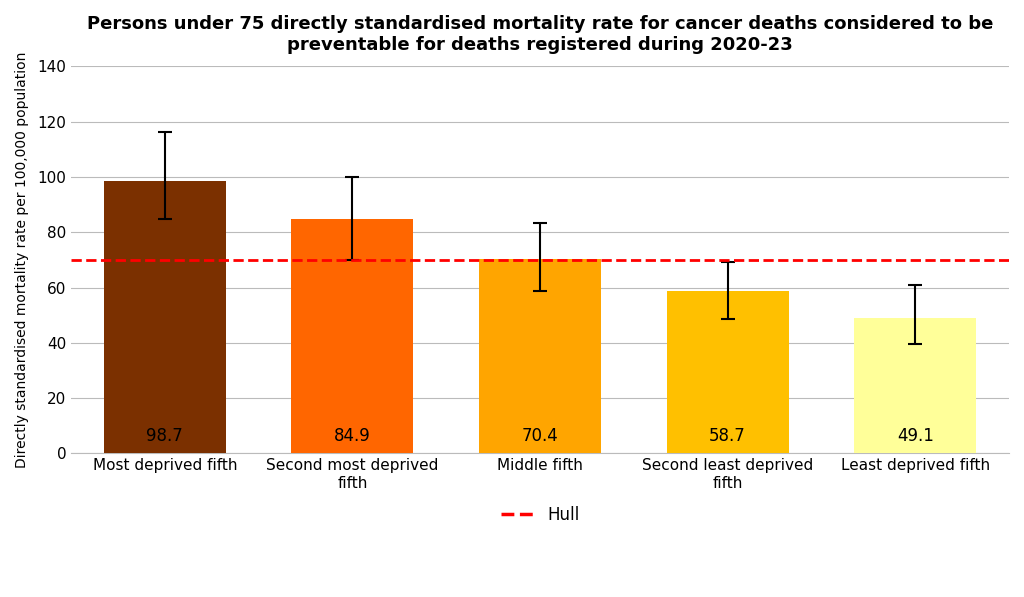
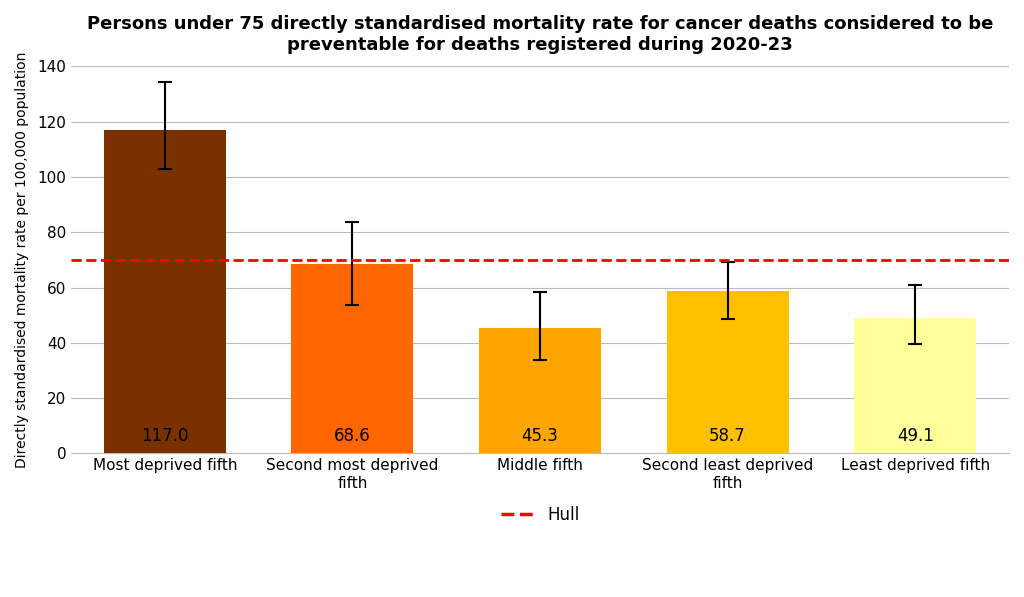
Most deprived fifth: 98.7 -> 117.0
Second most deprived fifth: 84.9 -> 68.6
Middle fifth: 70.4 -> 45.3
